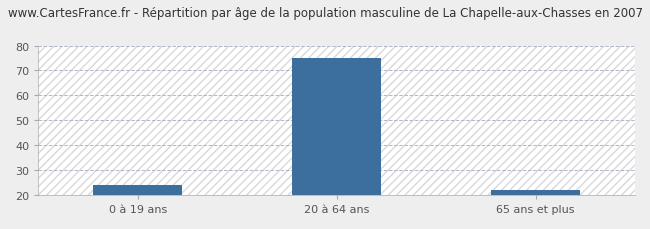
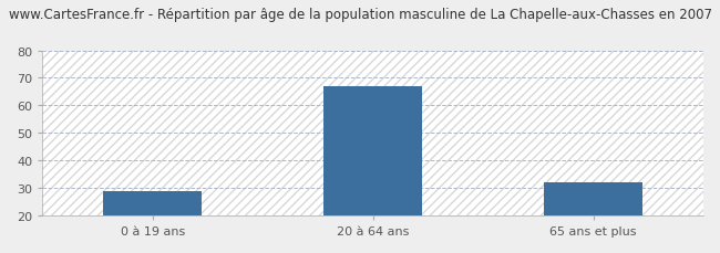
0 à 19 ans: 24 -> 29
20 à 64 ans: 75 -> 67
65 ans et plus: 22 -> 32
